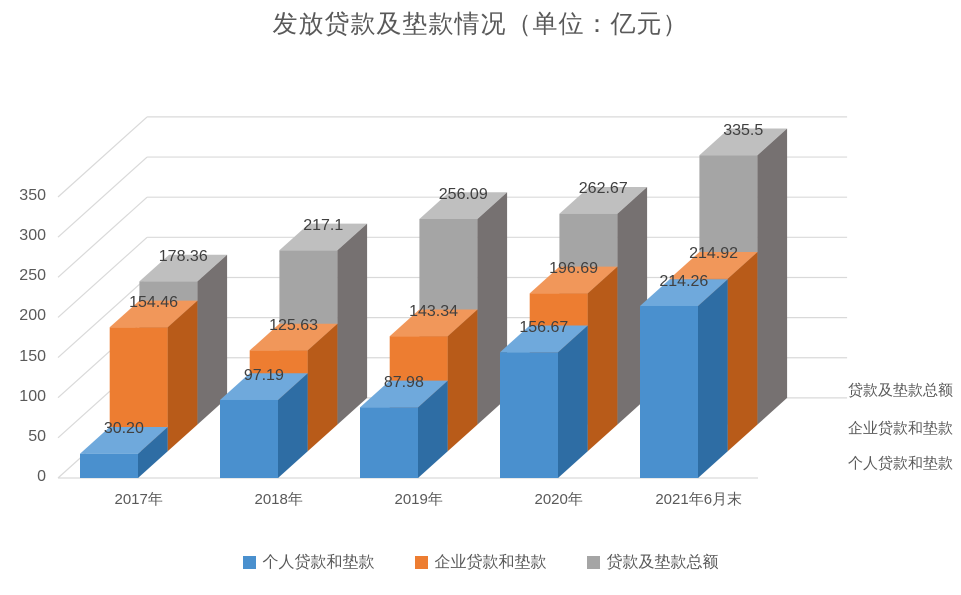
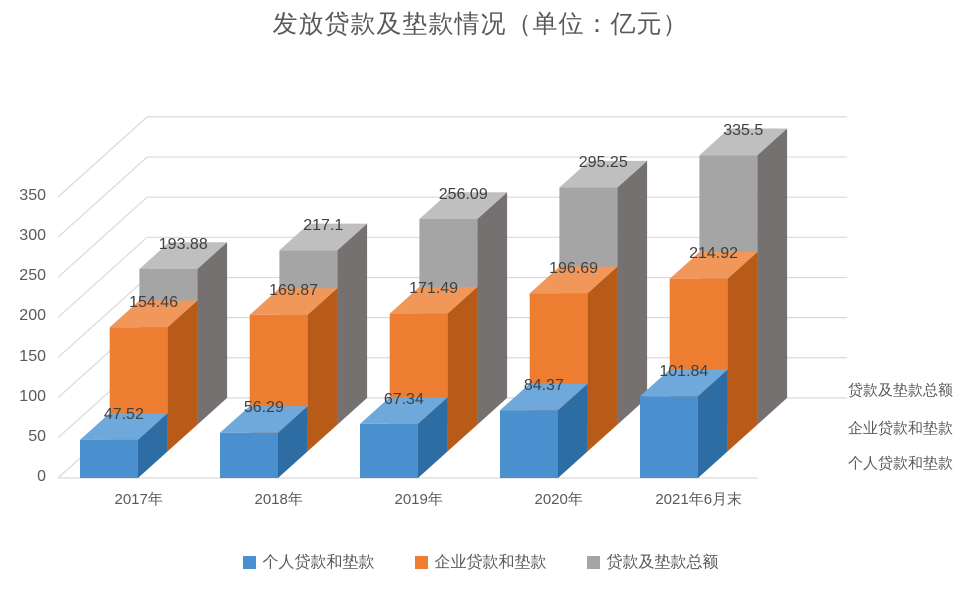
个人贷款和垫款/2017年: 30.20 -> 47.52
贷款及垫款总额/2017年: 178.36 -> 193.88
个人贷款和垫款/2018年: 97.19 -> 56.29
企业贷款和垫款/2018年: 125.63 -> 169.87
个人贷款和垫款/2019年: 87.98 -> 67.34
企业贷款和垫款/2019年: 143.34 -> 171.49
个人贷款和垫款/2020年: 156.67 -> 84.37
贷款及垫款总额/2020年: 262.67 -> 295.25
个人贷款和垫款/2021年6月末: 214.26 -> 101.84
